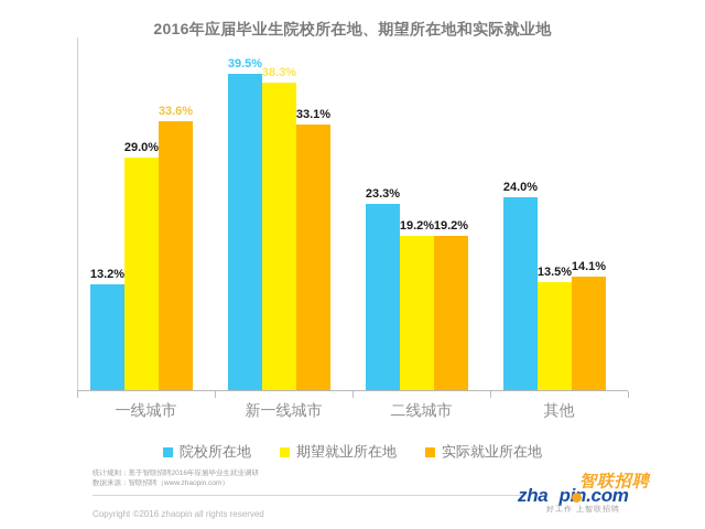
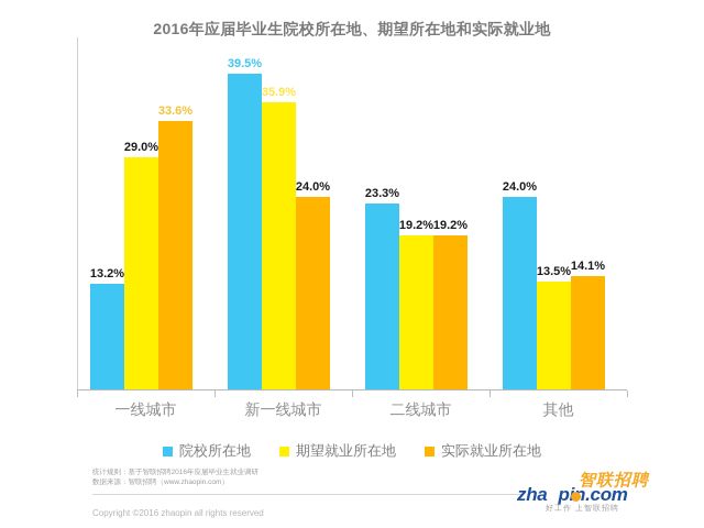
期望就业所在地/新一线城市: 38.3% -> 35.9%
实际就业所在地/新一线城市: 33.1% -> 24.0%
